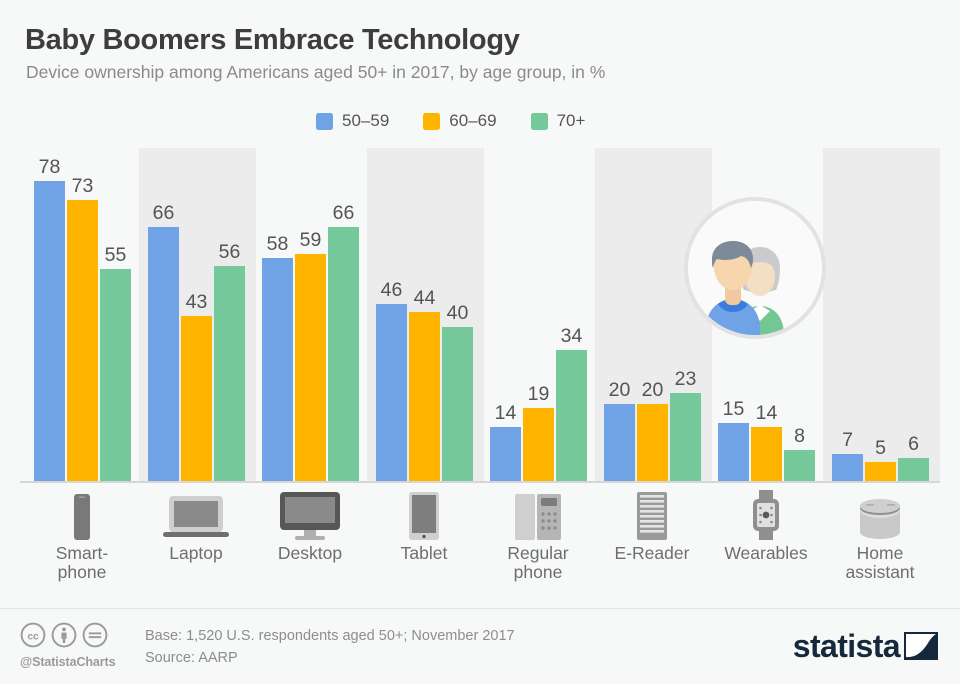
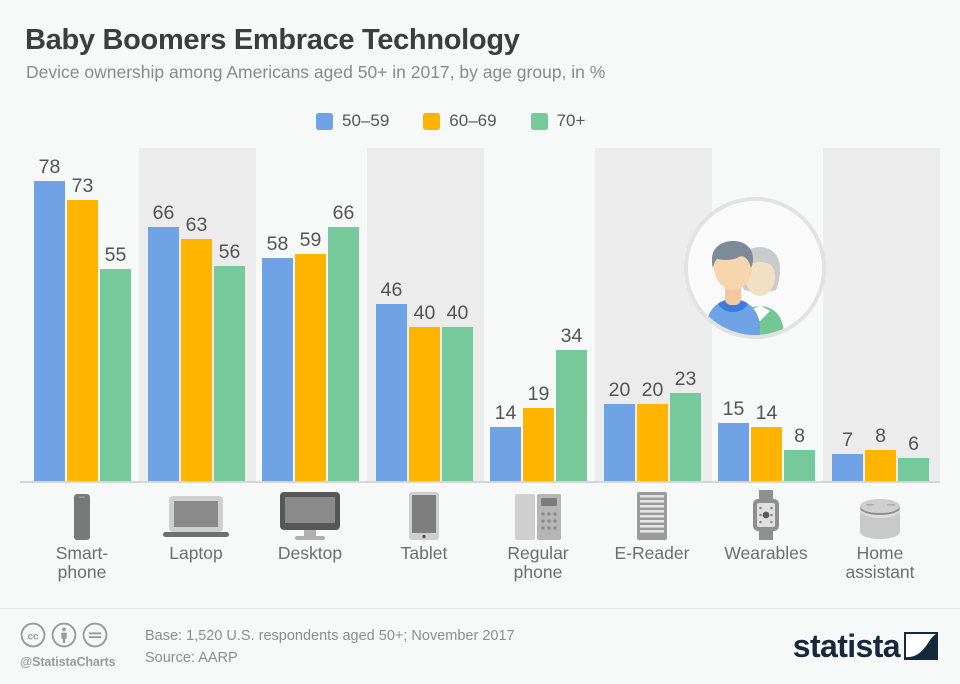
60–69/Laptop: 43 -> 63
60–69/Tablet: 44 -> 40
60–69/Home assistant: 5 -> 8
